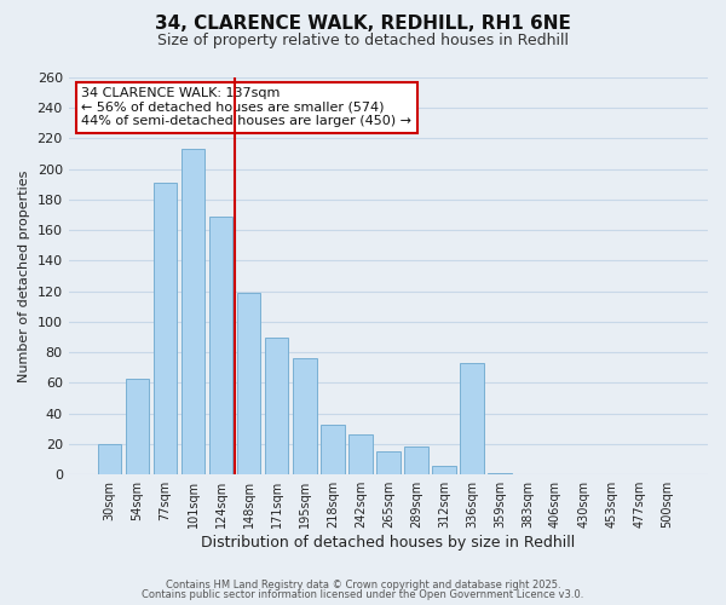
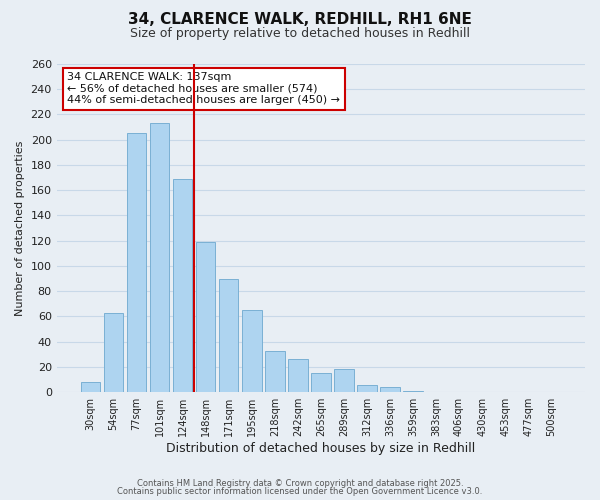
30sqm: 20 -> 8
77sqm: 191 -> 205
195sqm: 76 -> 65
336sqm: 73 -> 4
